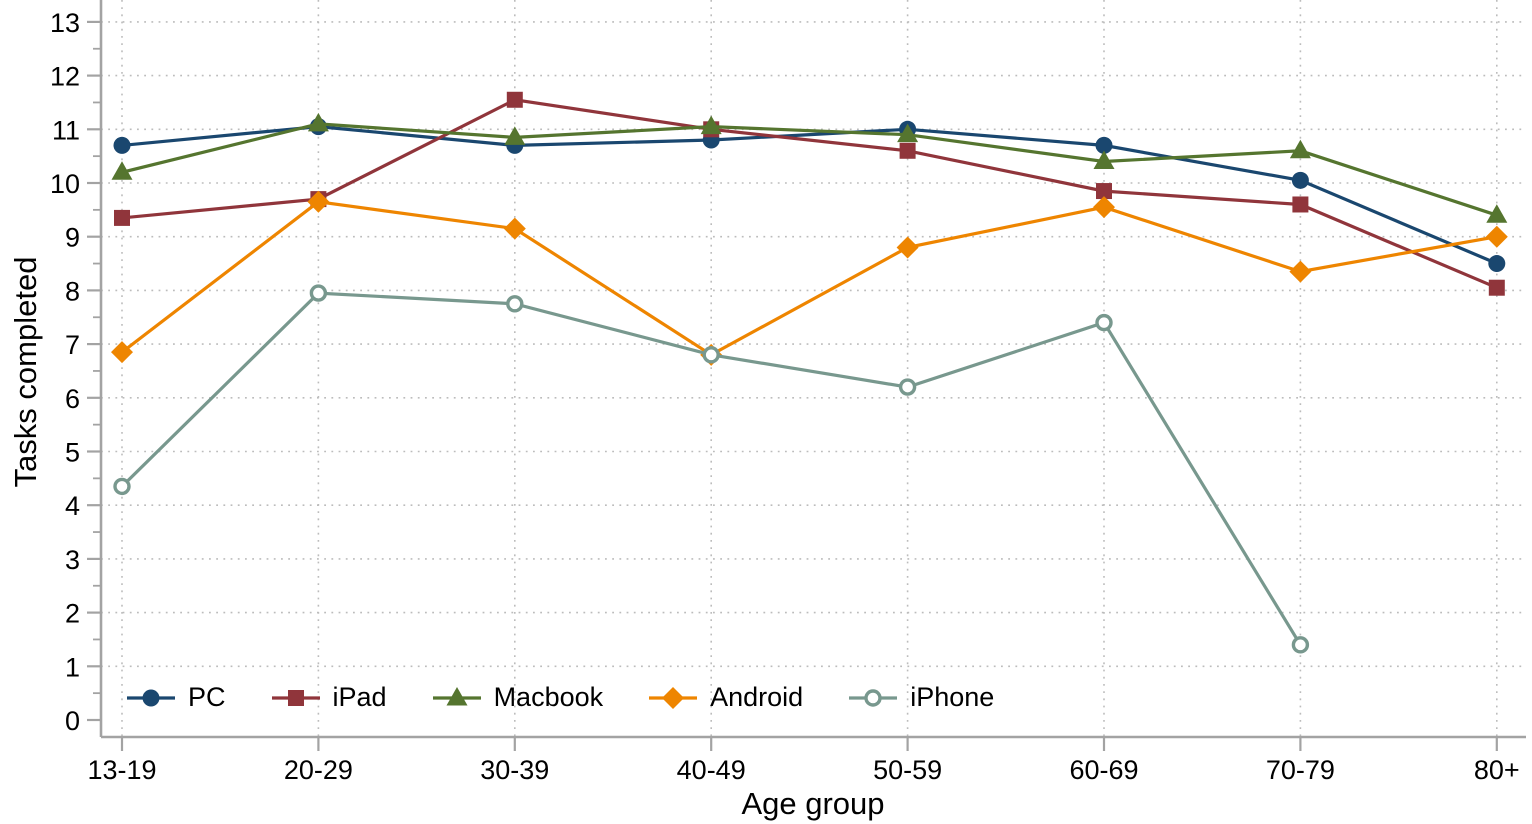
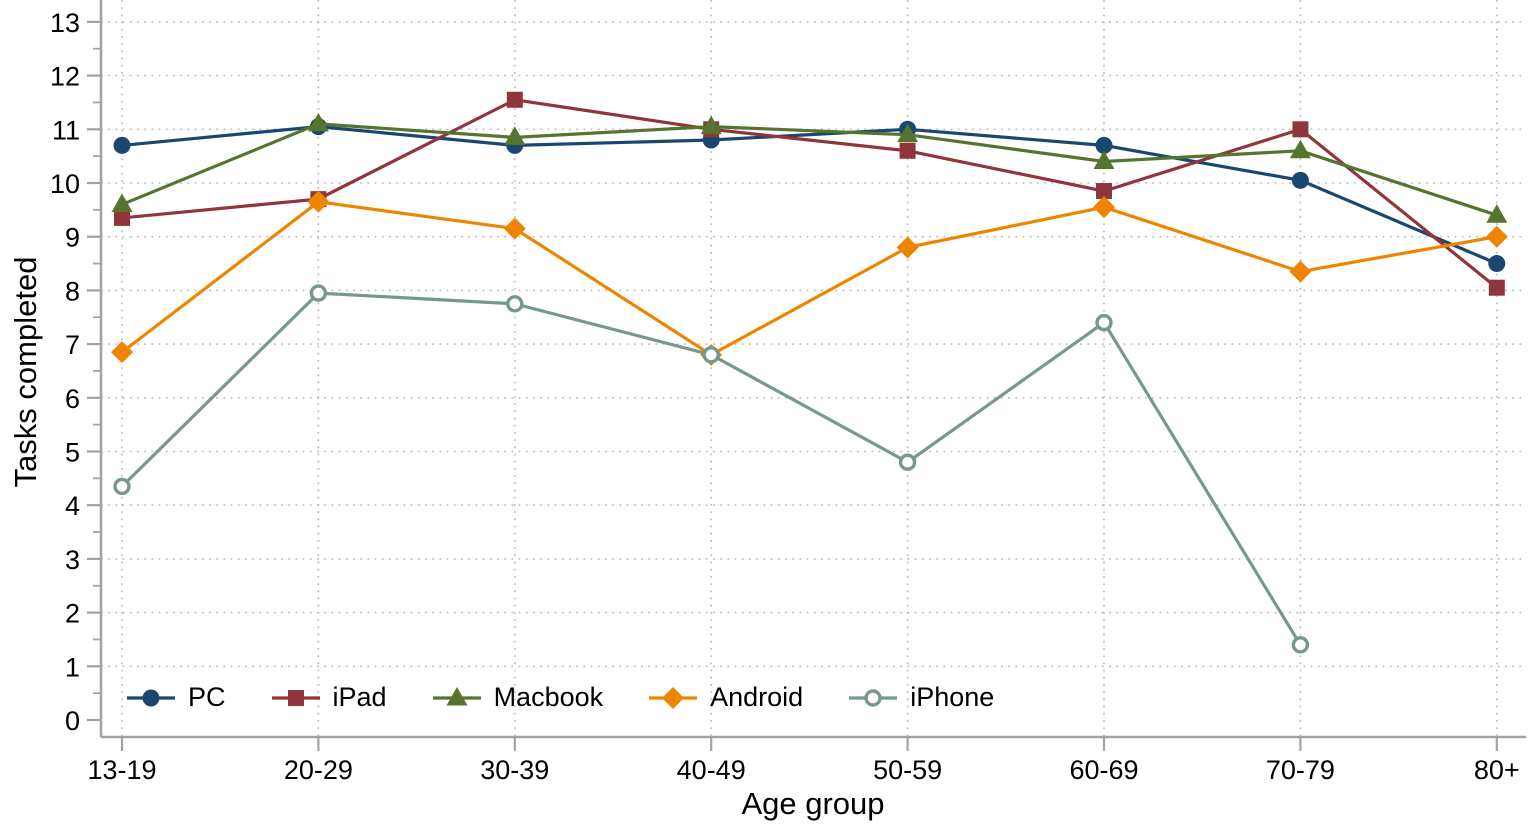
Macbook/13-19: 10.2 -> 9.6
iPhone/50-59: 6.2 -> 4.8
iPad/70-79: 9.6 -> 11.0
